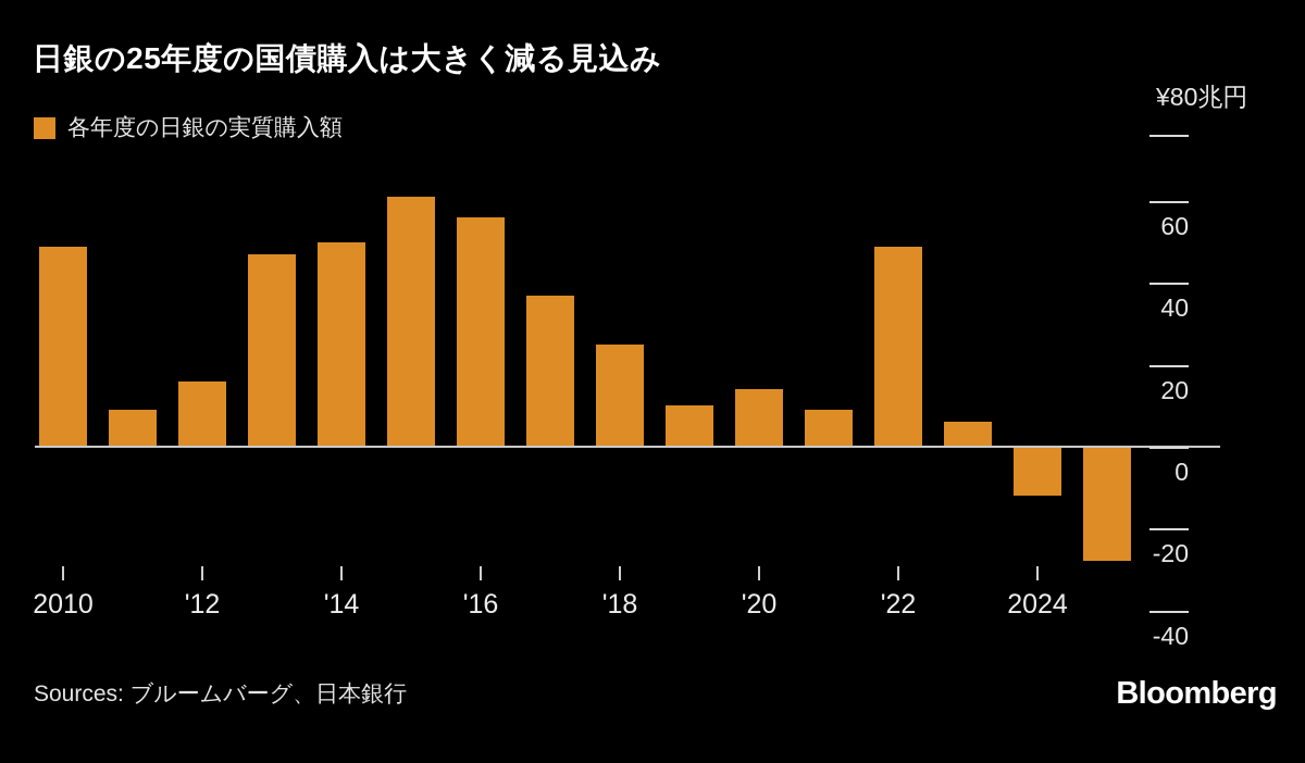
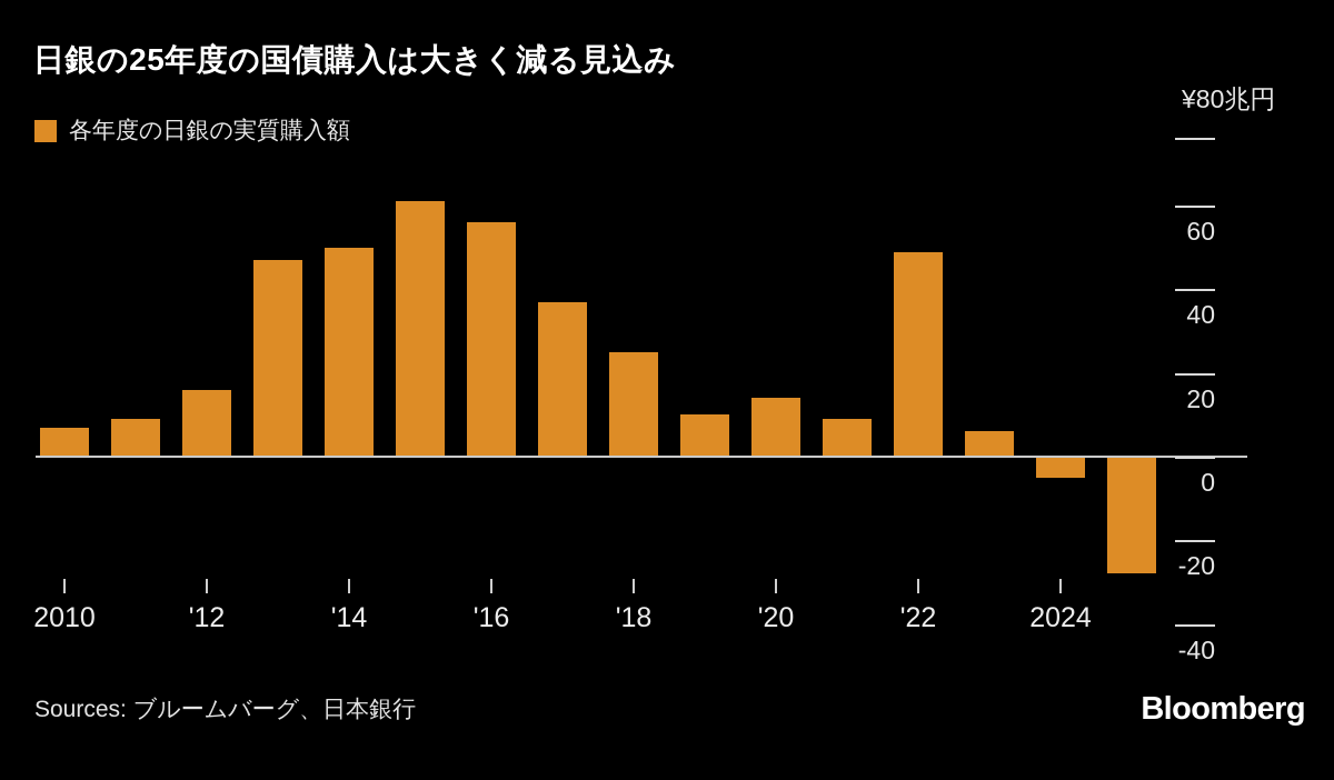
2010: 49 -> 7
2024: -12 -> -5
